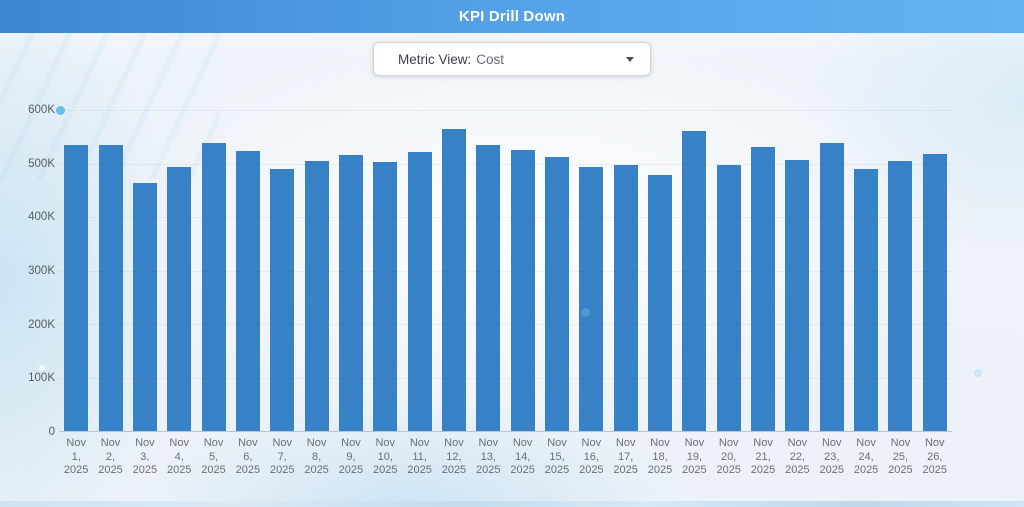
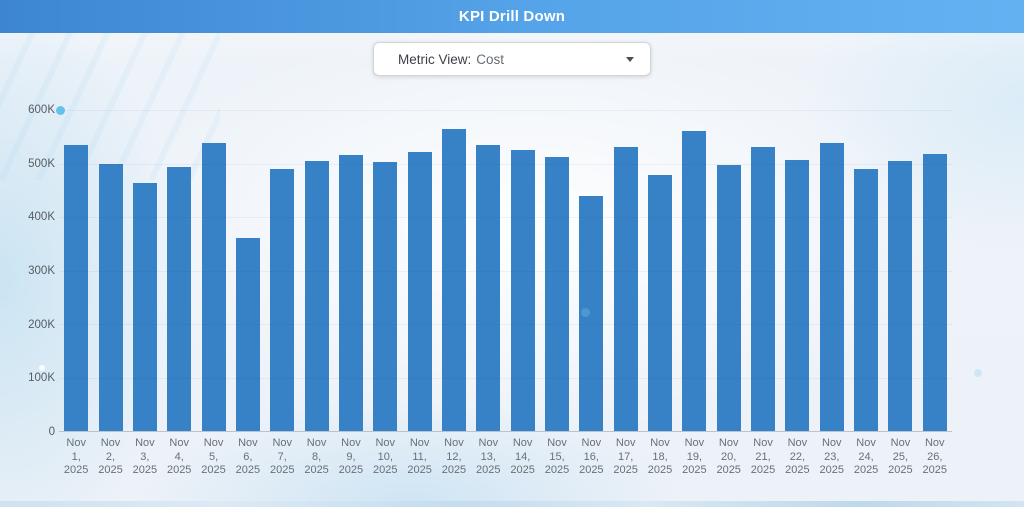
Nov 2, 2025: 540K -> 500K
Nov 6, 2025: 520K -> 360K
Nov 16, 2025: 490K -> 440K
Nov 17, 2025: 500K -> 530K
